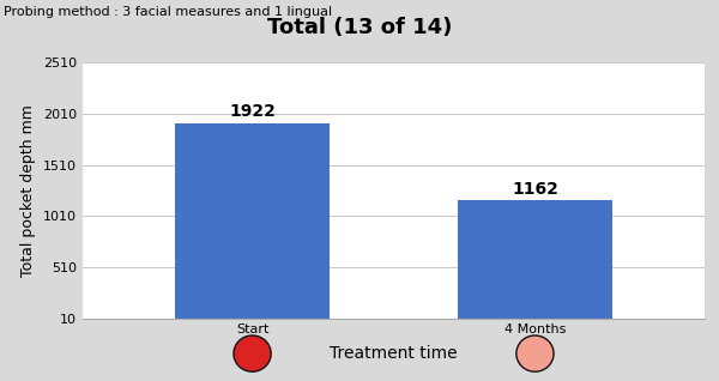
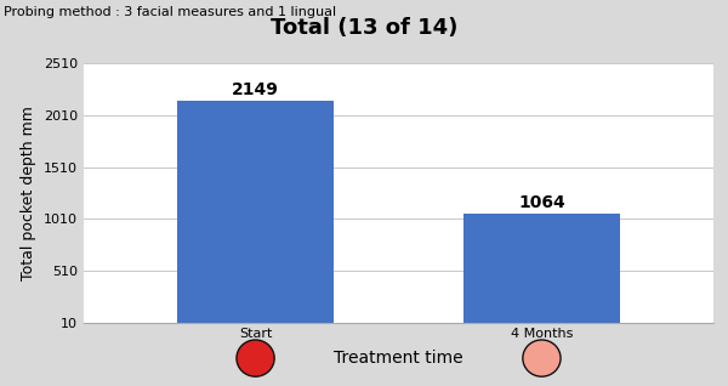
Start: 1922 -> 2149
4 Months: 1162 -> 1064
